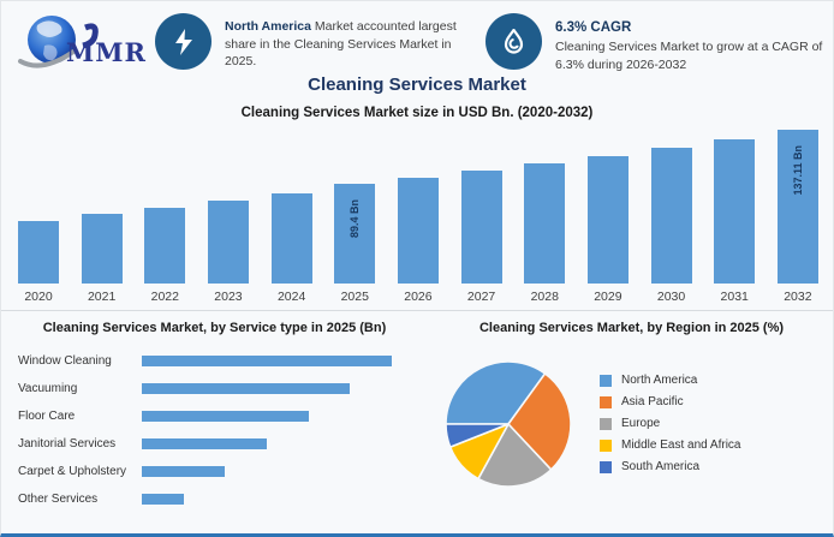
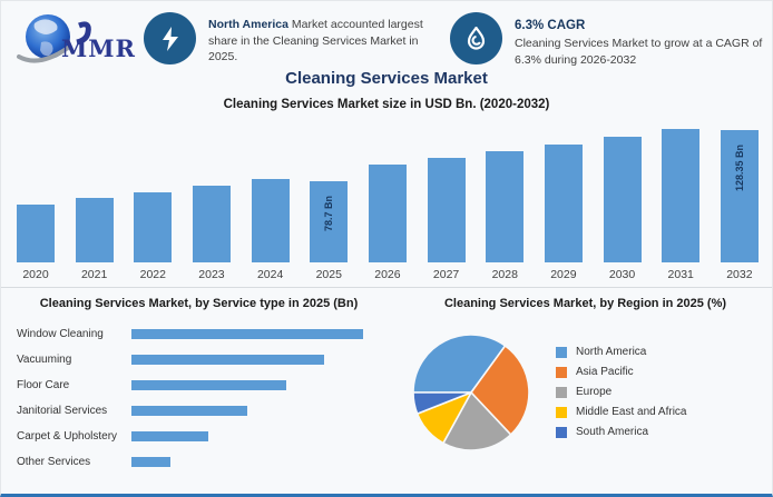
Cleaning Services Market size in USD Bn. (2020-2032)/2025: 89.4 -> 78.7
Cleaning Services Market size in USD Bn. (2020-2032)/2032: 137.11 -> 128.35
